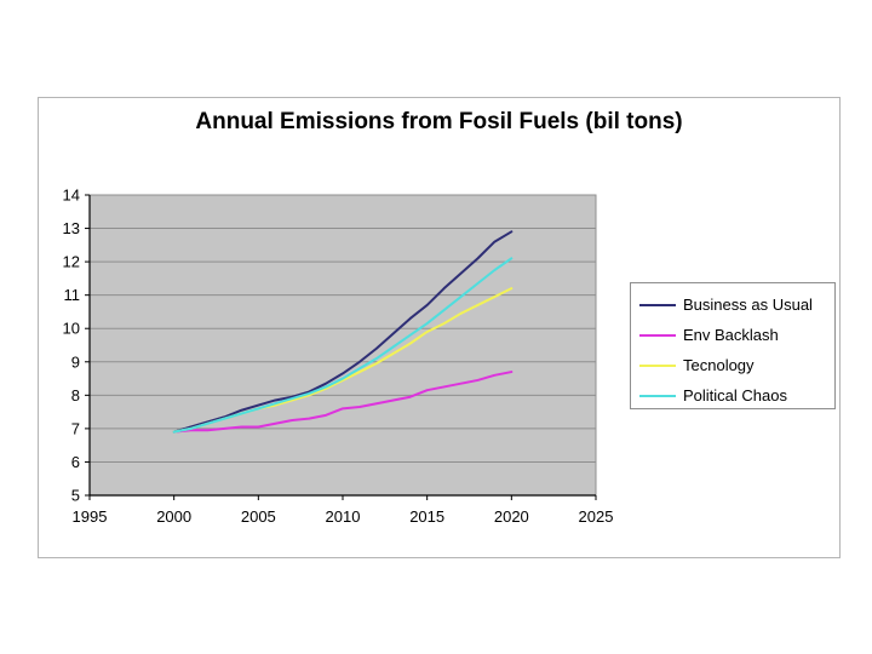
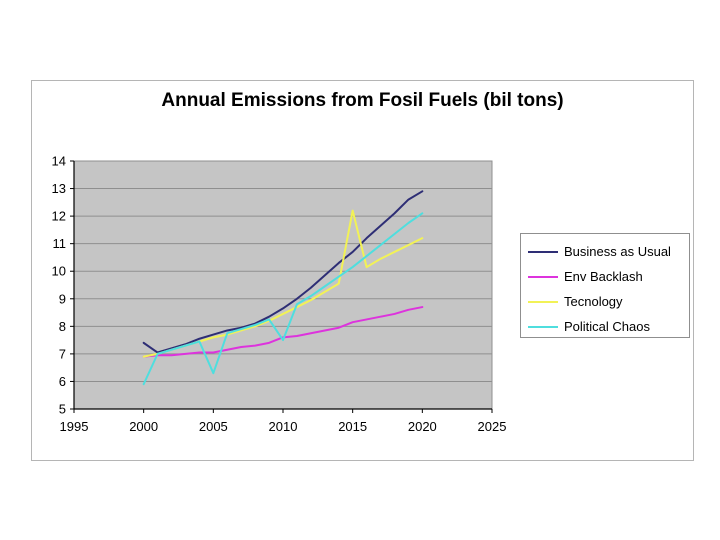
Business as Usual/2000: 6.9 -> 7.4
Political Chaos/2000: 6.9 -> 5.9
Political Chaos/2005: 7.6 -> 6.3
Political Chaos/2010: 8.5 -> 7.5
Tecnology/2015: 9.9 -> 12.2
